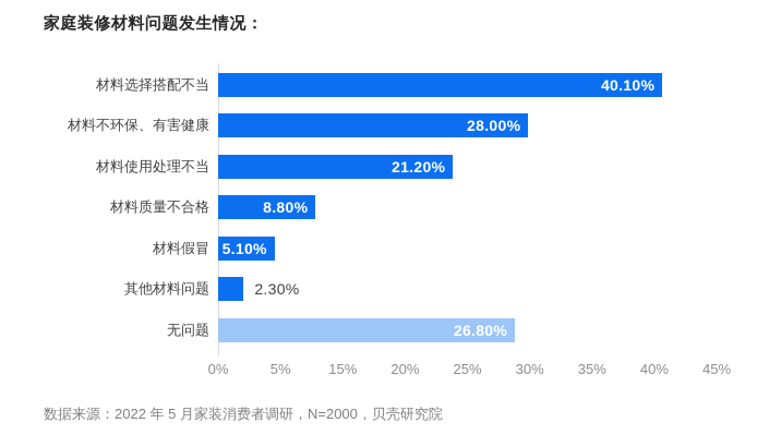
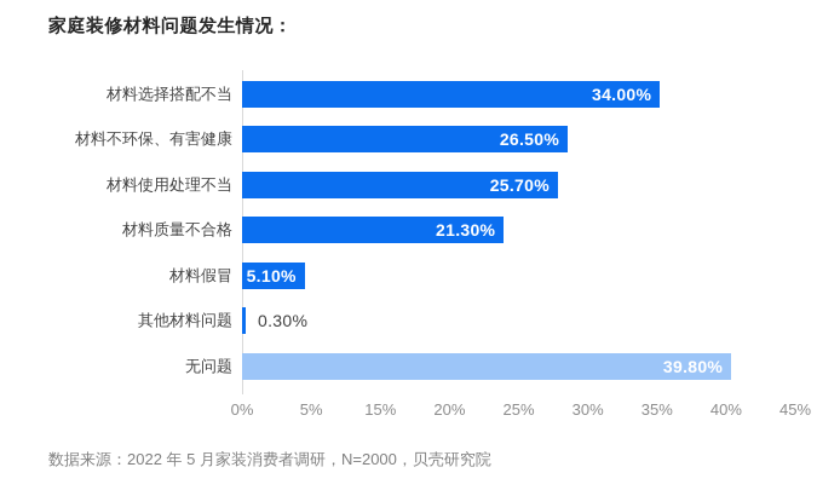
材料选择搭配不当: 40.10% -> 34.00%
材料不环保、有害健康: 28.00% -> 26.50%
材料使用处理不当: 21.20% -> 25.70%
材料质量不合格: 8.80% -> 21.30%
其他材料问题: 2.30% -> 0.30%
无问题: 26.80% -> 39.80%
